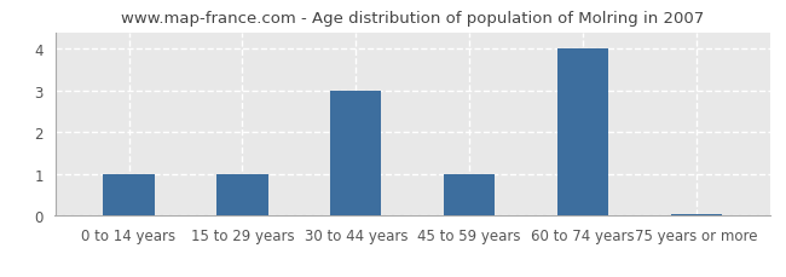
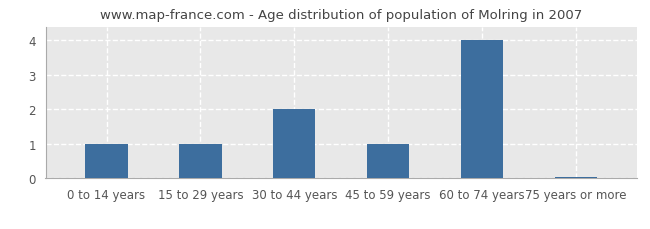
30 to 44 years: 3.00 -> 2.00
